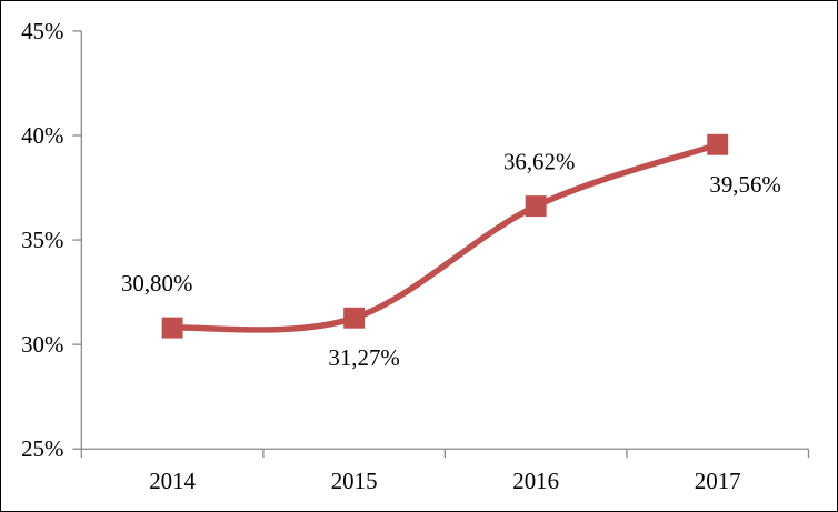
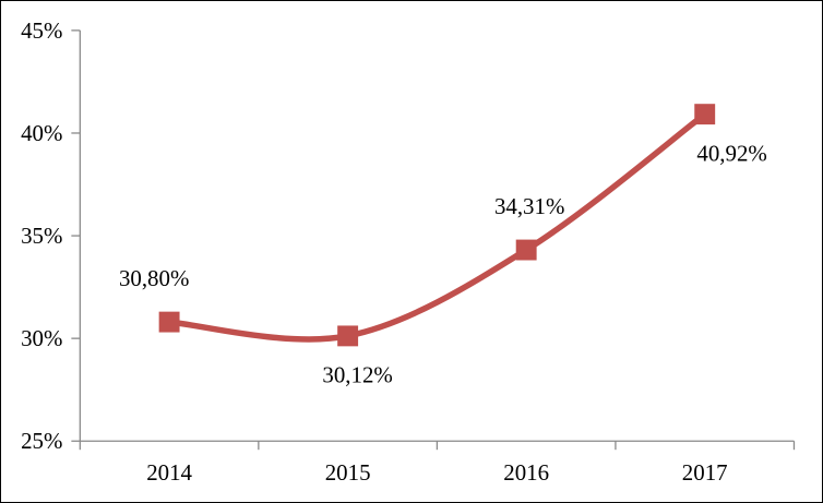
2015: 31,27% -> 30,12%
2016: 36,62% -> 34,31%
2017: 39,56% -> 40,92%
